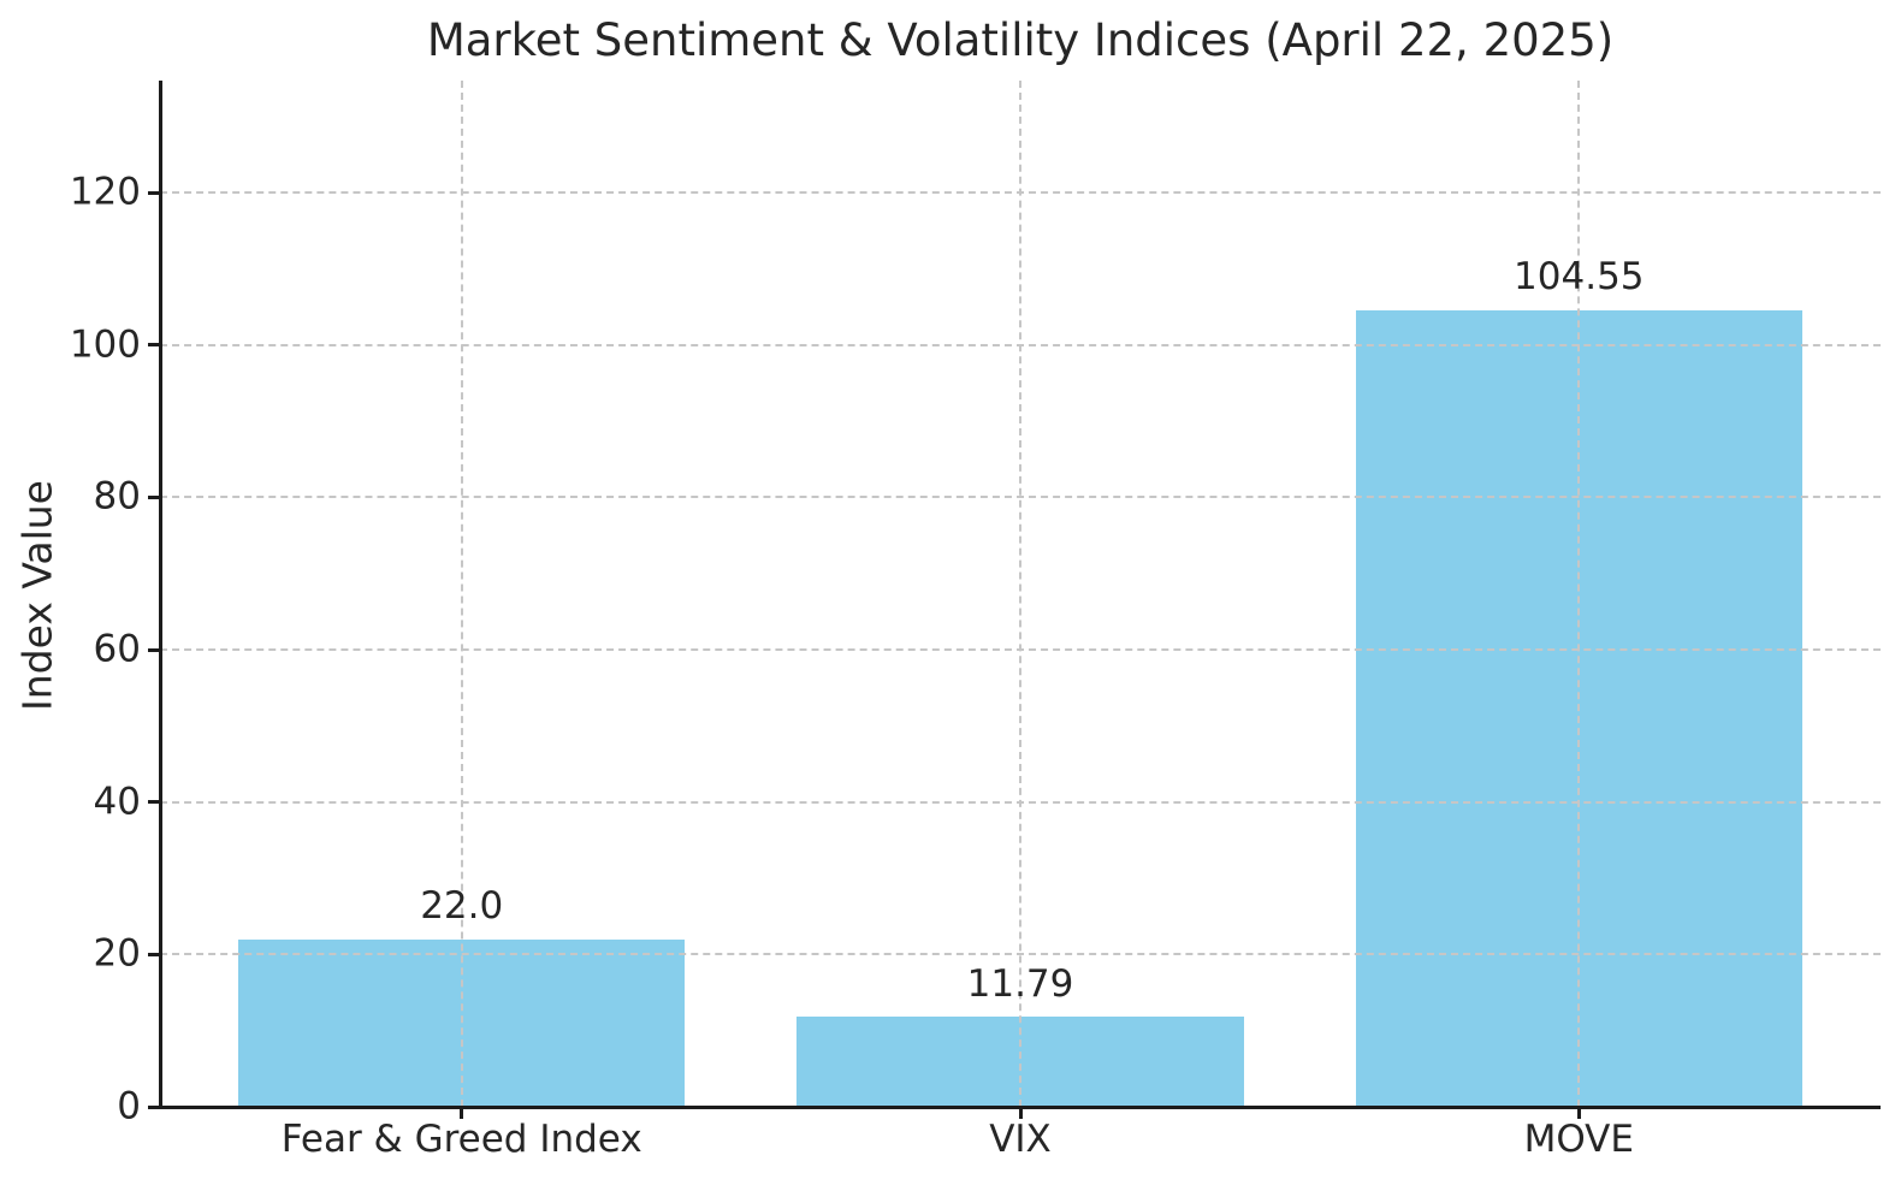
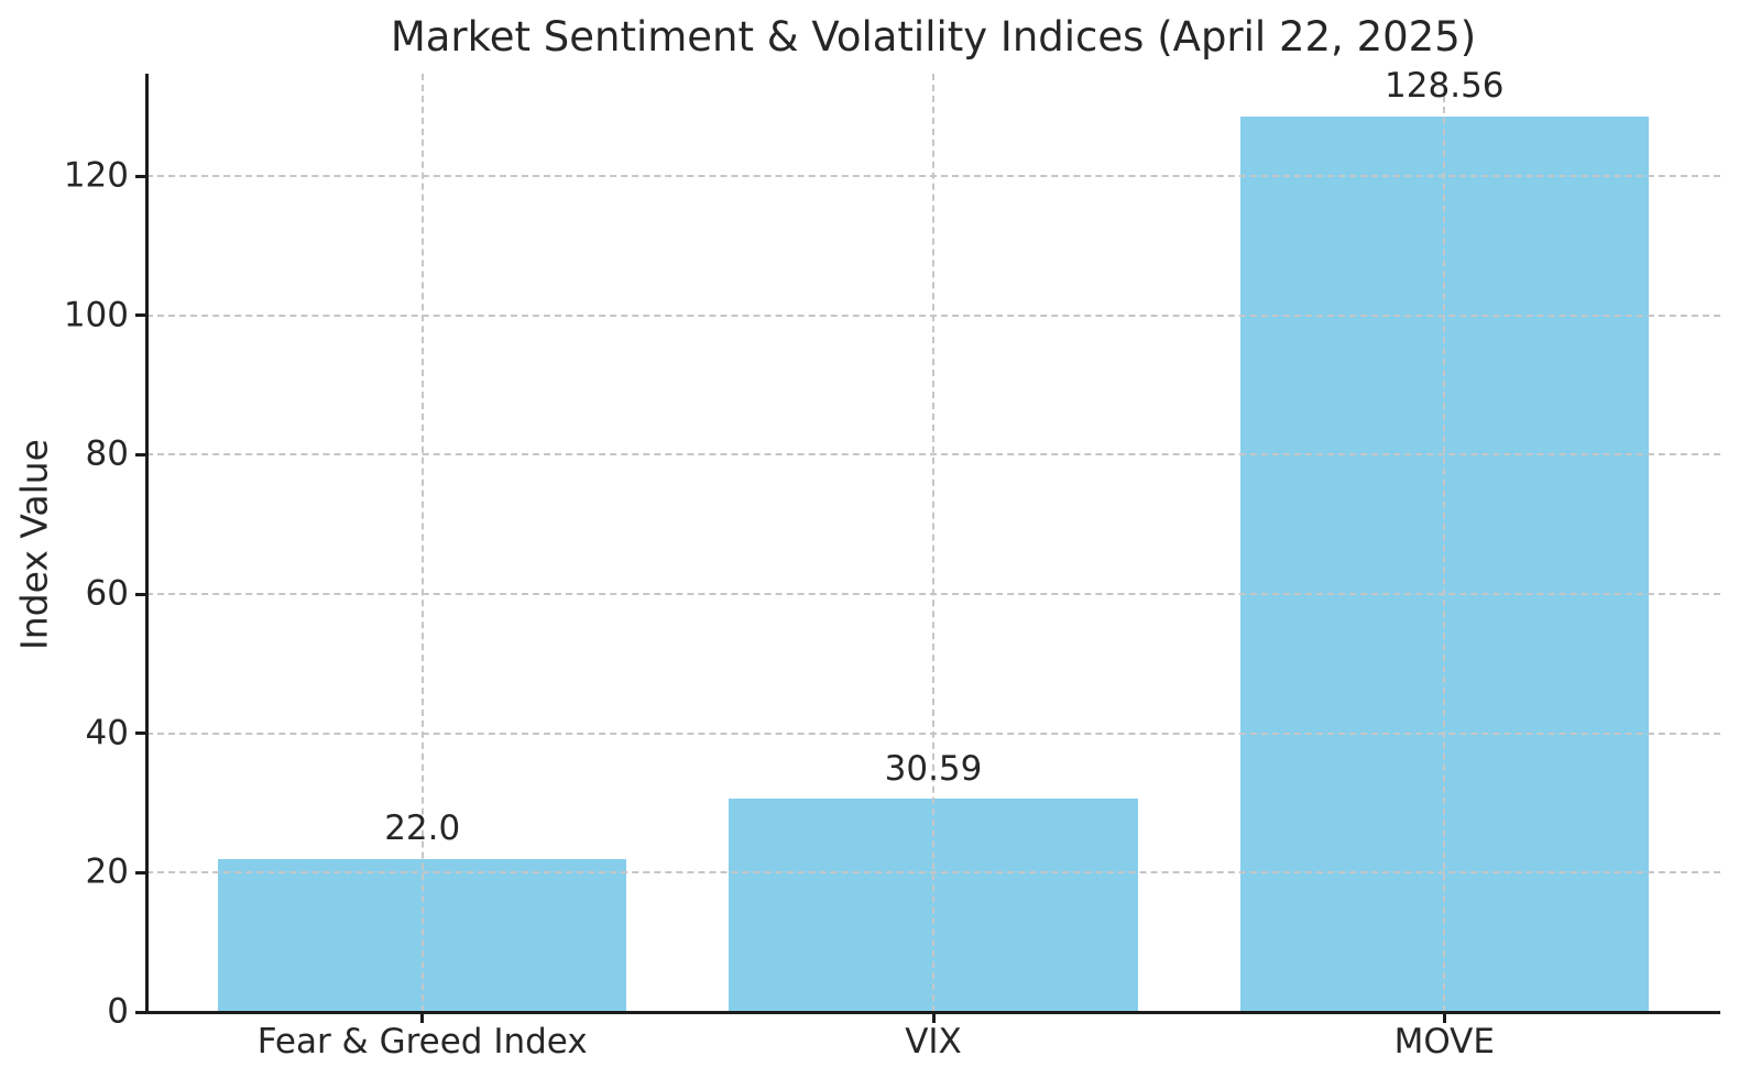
VIX: 11.79 -> 30.59
MOVE: 104.55 -> 128.56
